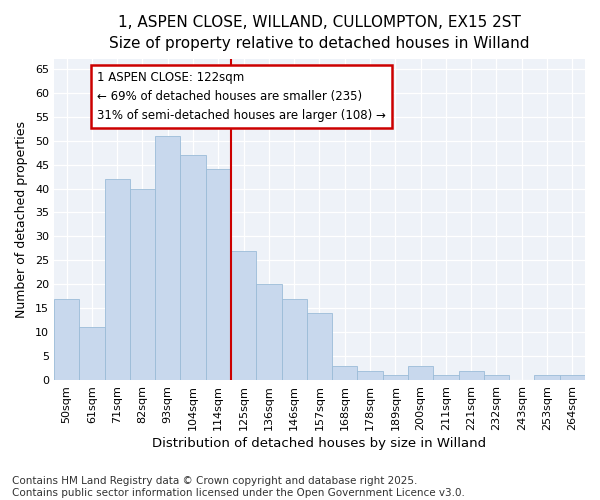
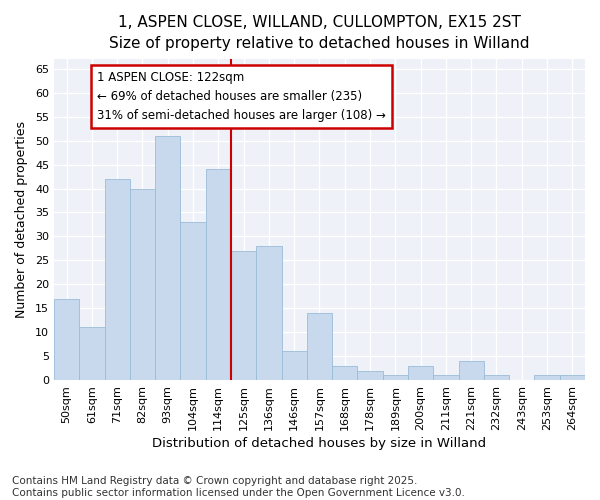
104sqm: 47 -> 33
136sqm: 20 -> 28
146sqm: 17 -> 6
221sqm: 2 -> 4
